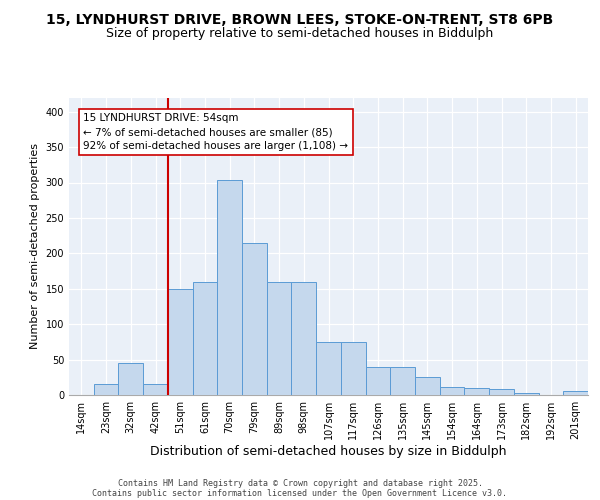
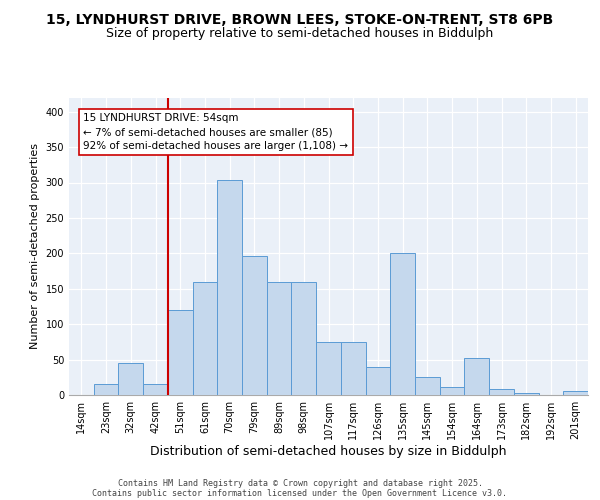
51sqm: 150 -> 120
79sqm: 215 -> 196
135sqm: 40 -> 200
164sqm: 10 -> 52
